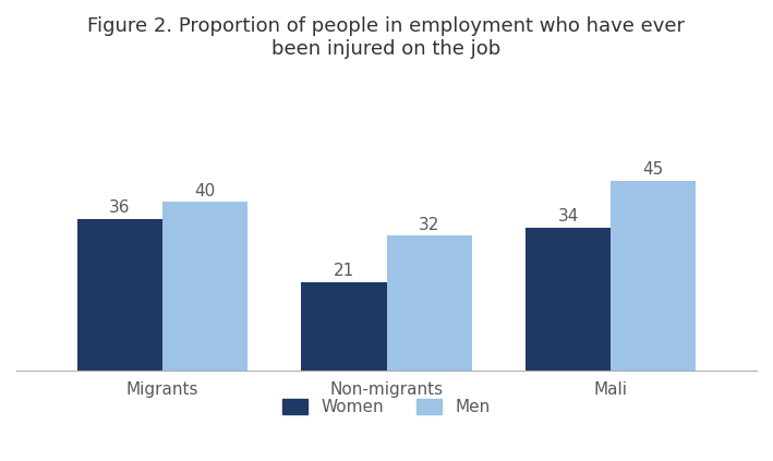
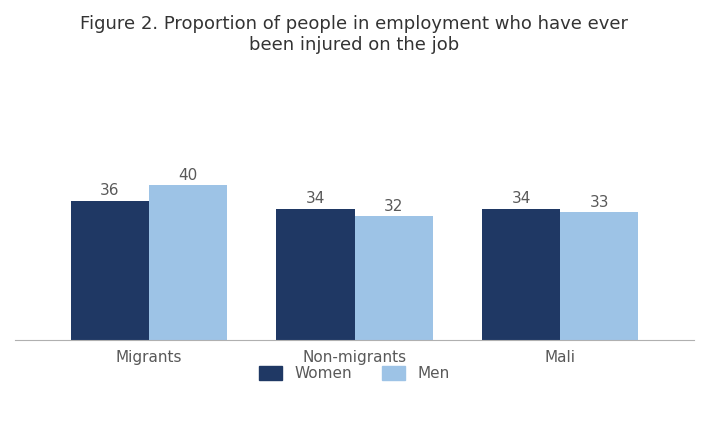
Women/Non-migrants: 21 -> 34
Men/Mali: 45 -> 33
